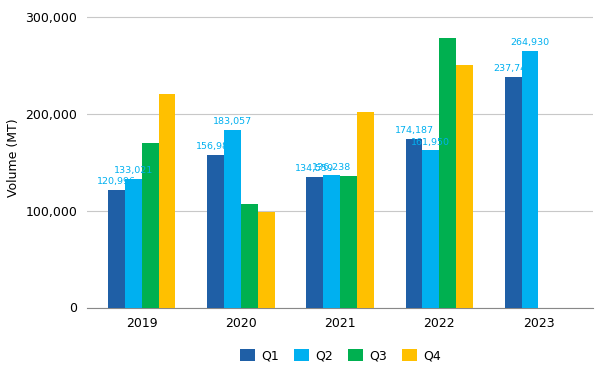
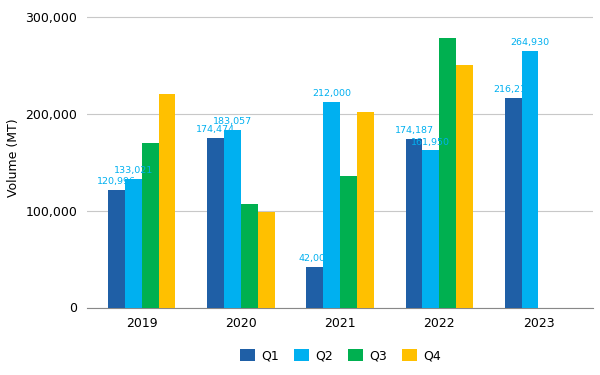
Q1/2020: 156,988 -> 174,474
Q1/2021: 135,000 -> 42,000
Q2/2021: 136,000 -> 212,000
Q1/2023: 237,740 -> 216,219
